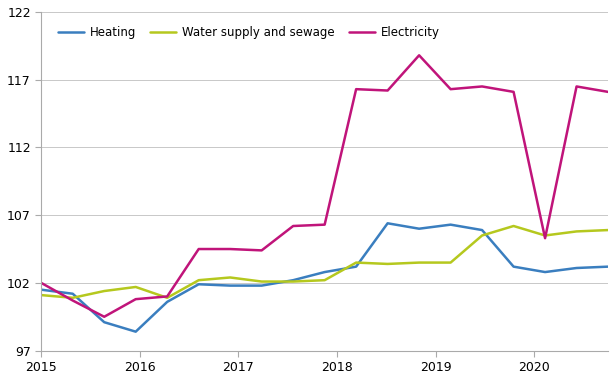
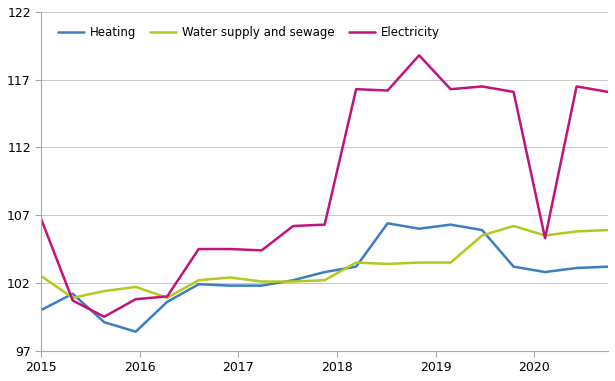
Heating/2015: 101.5 -> 100.0
Water supply and sewage/2015: 101.1 -> 102.5
Electricity/2015: 102.0 -> 106.7
